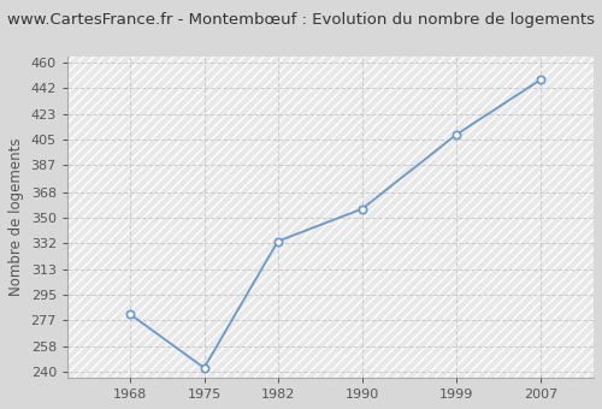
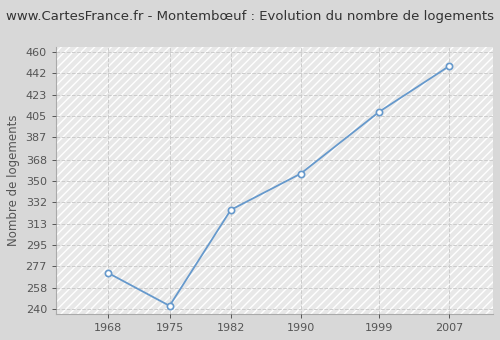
1968: 281 -> 271
1982: 333 -> 325
